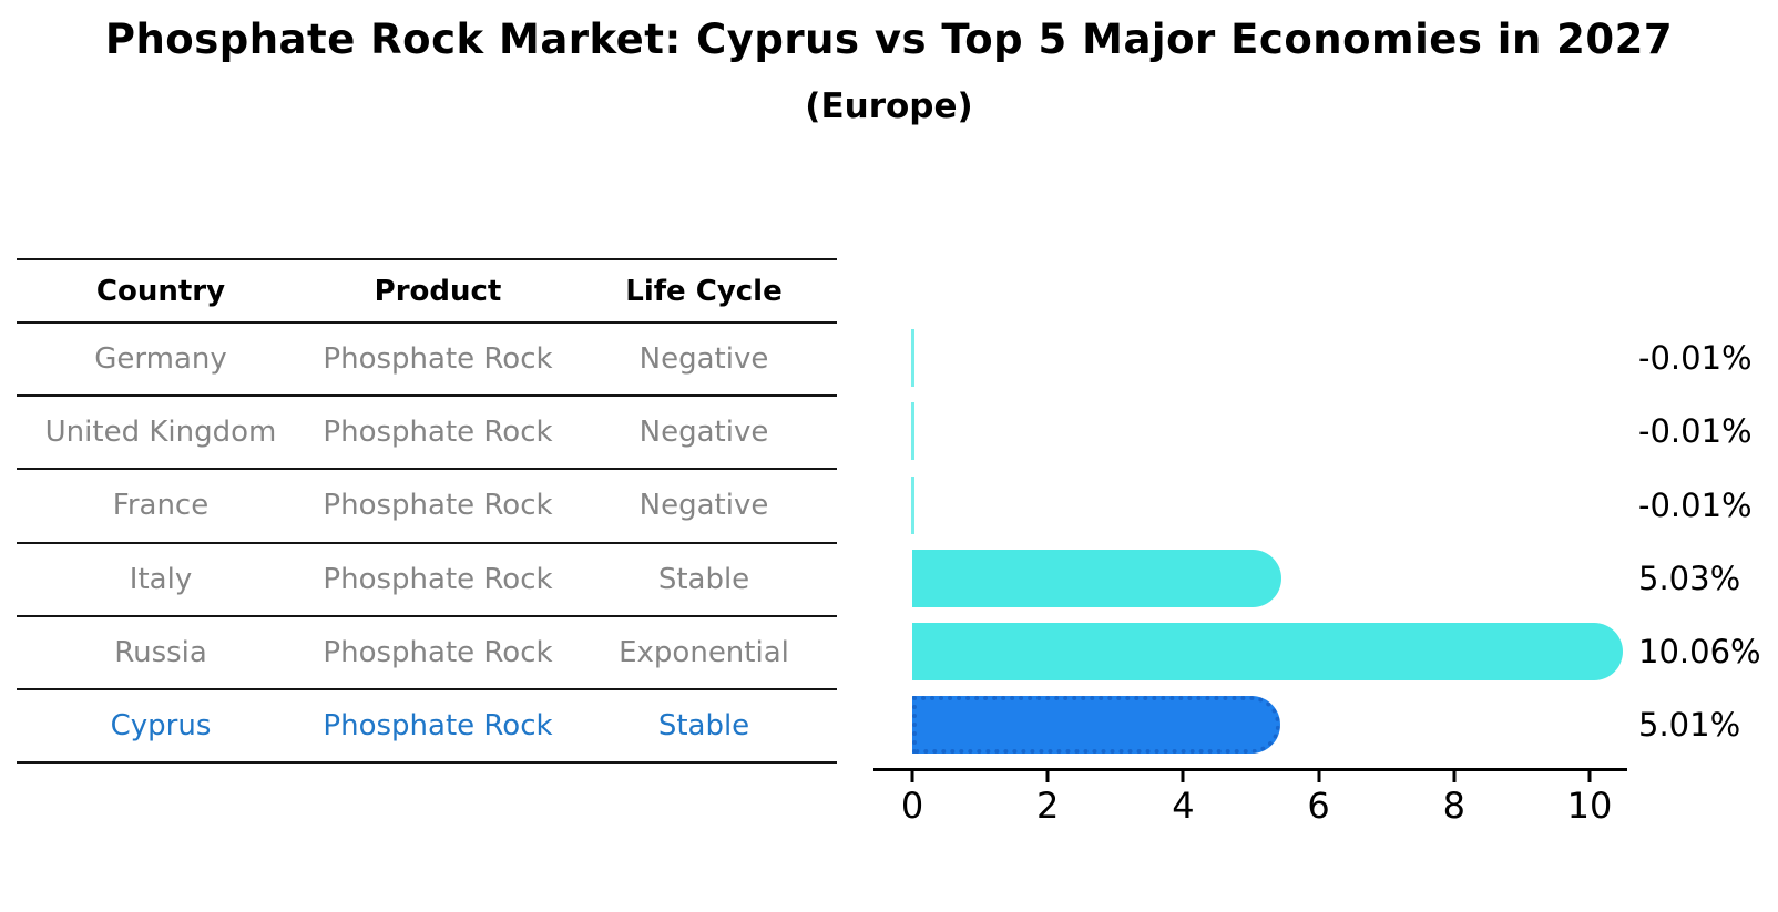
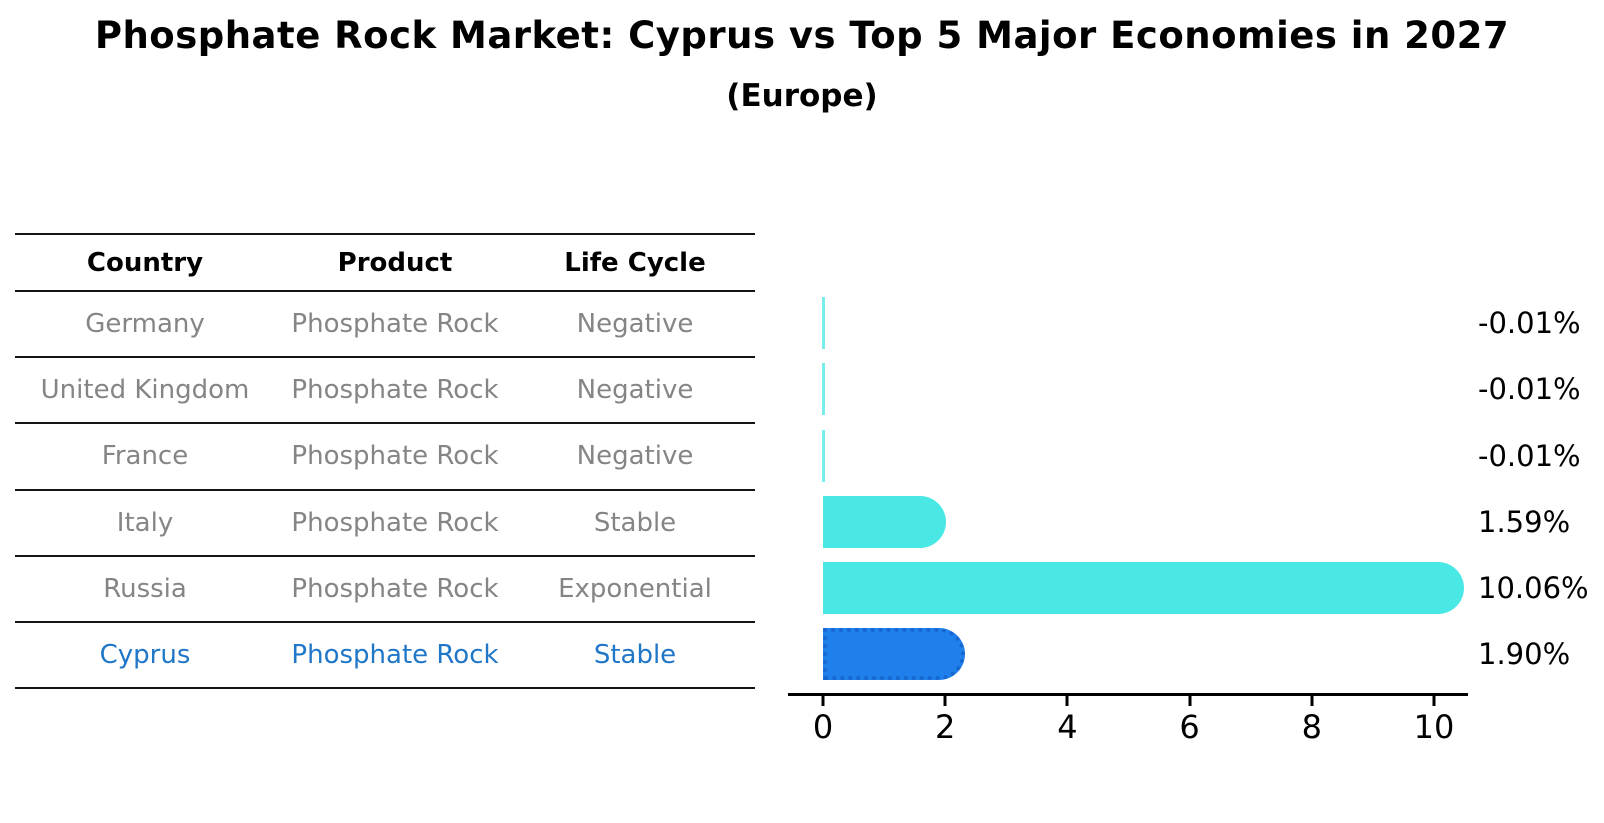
Italy: 5.03% -> 1.59%
Cyprus: 5.01% -> 1.90%
